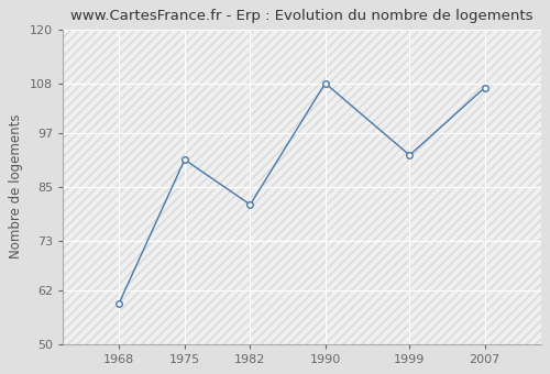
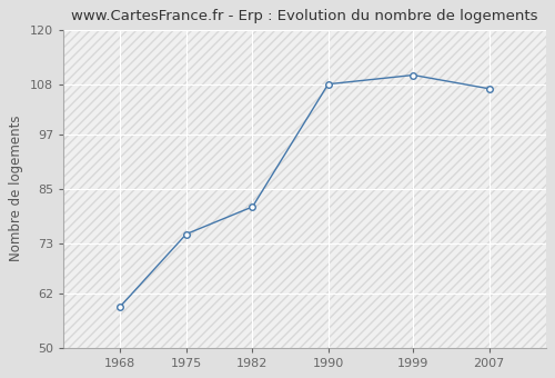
1975: 91 -> 75
1999: 92 -> 110
